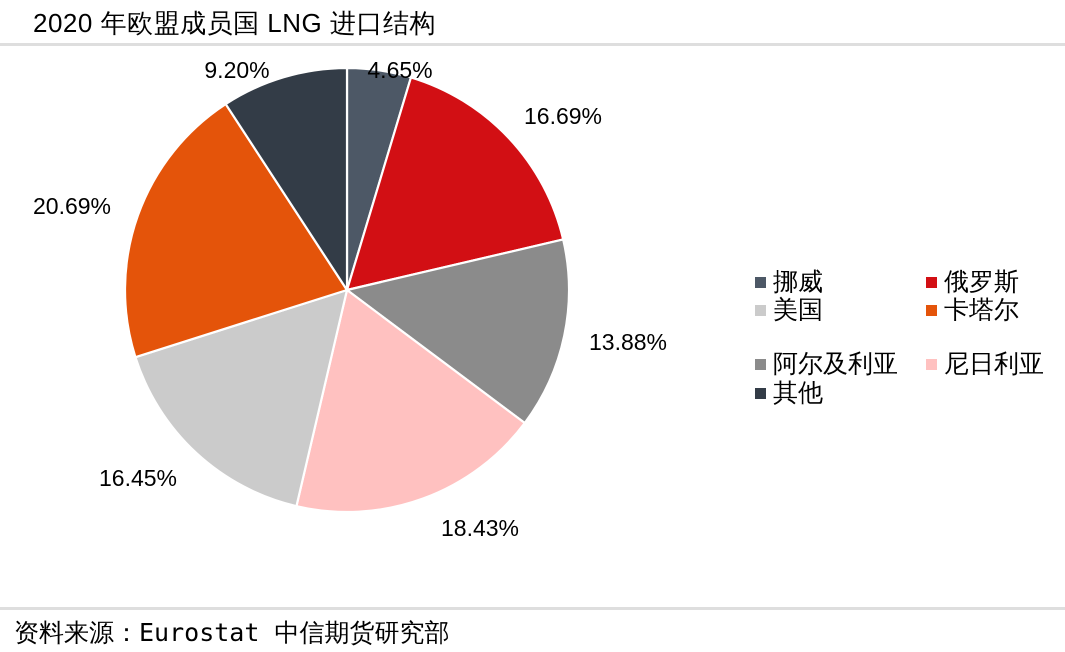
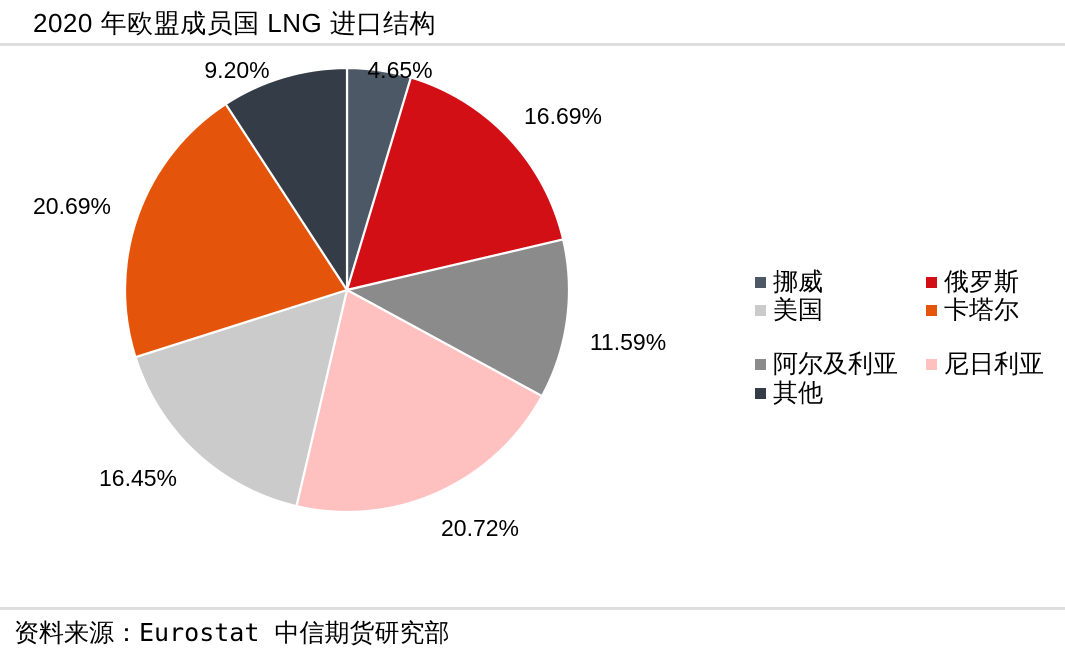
阿尔及利亚: 13.88% -> 11.59%
尼日利亚: 18.43% -> 20.72%
